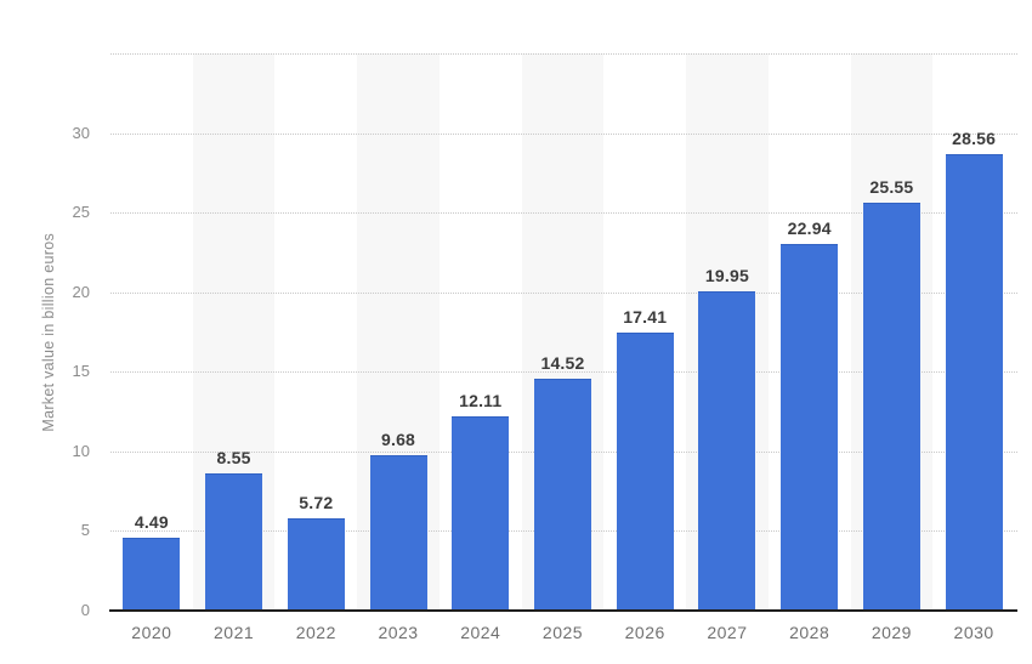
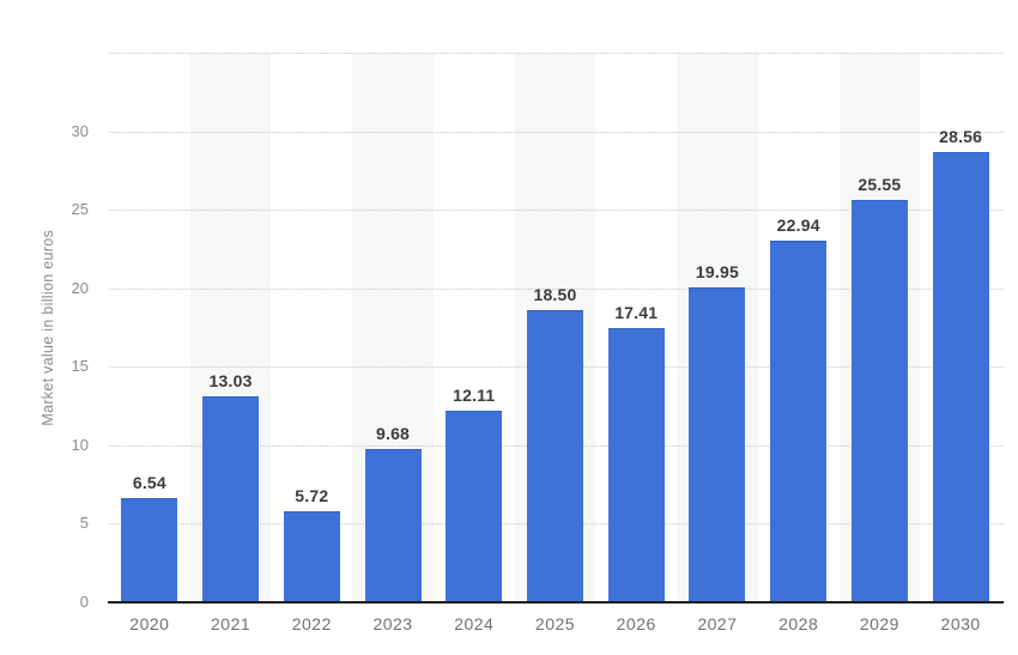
2020: 4.49 -> 6.54
2021: 8.55 -> 13.03
2025: 14.52 -> 18.50
